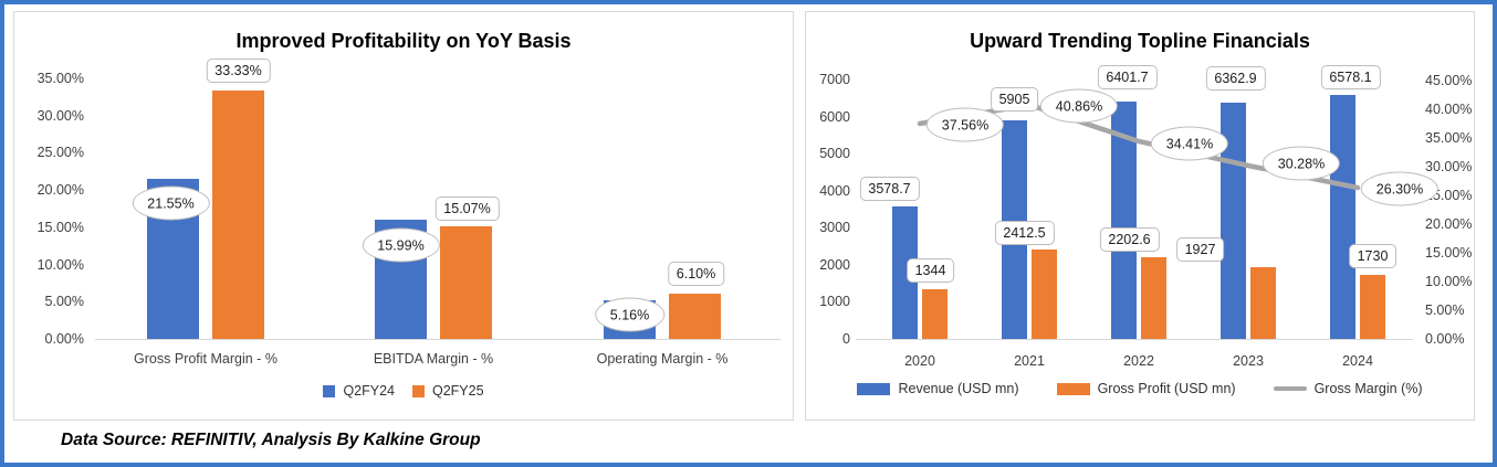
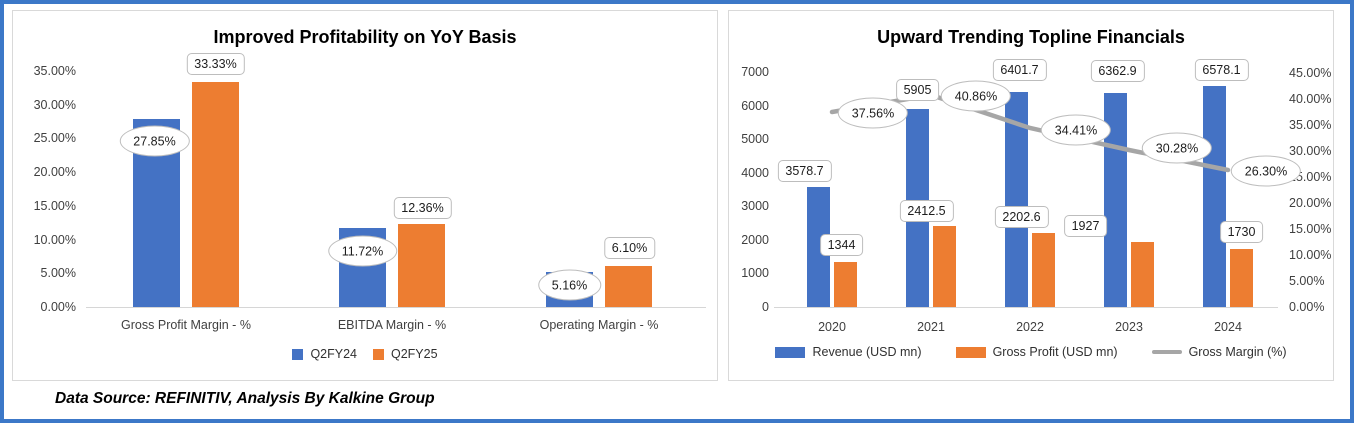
Improved Profitability on YoY Basis/Q2FY24/Gross Profit Margin - %: 21.55% -> 27.85%
Improved Profitability on YoY Basis/Q2FY24/EBITDA Margin - %: 15.99% -> 11.72%
Improved Profitability on YoY Basis/Q2FY25/EBITDA Margin - %: 15.07% -> 12.36%
